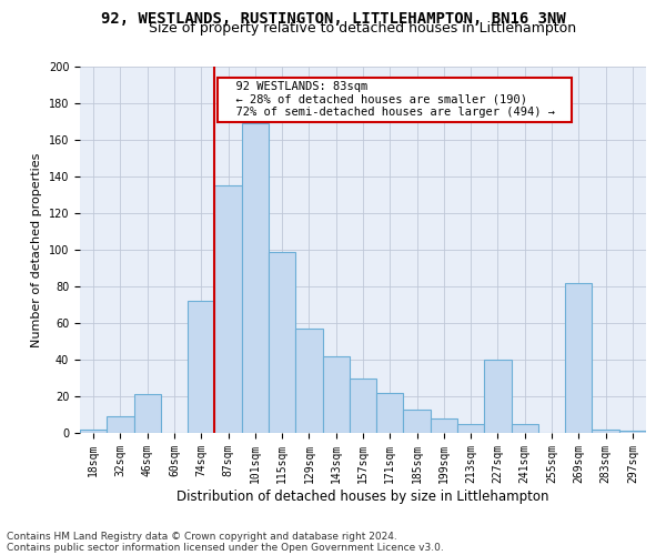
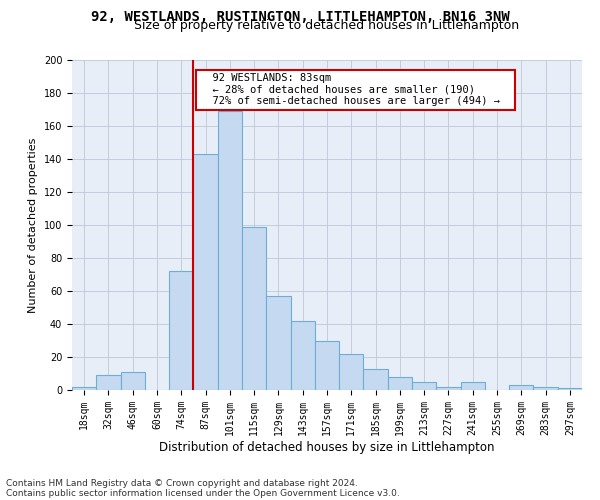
46sqm: 21 -> 11
87sqm: 135 -> 143
227sqm: 40 -> 2
269sqm: 82 -> 3
